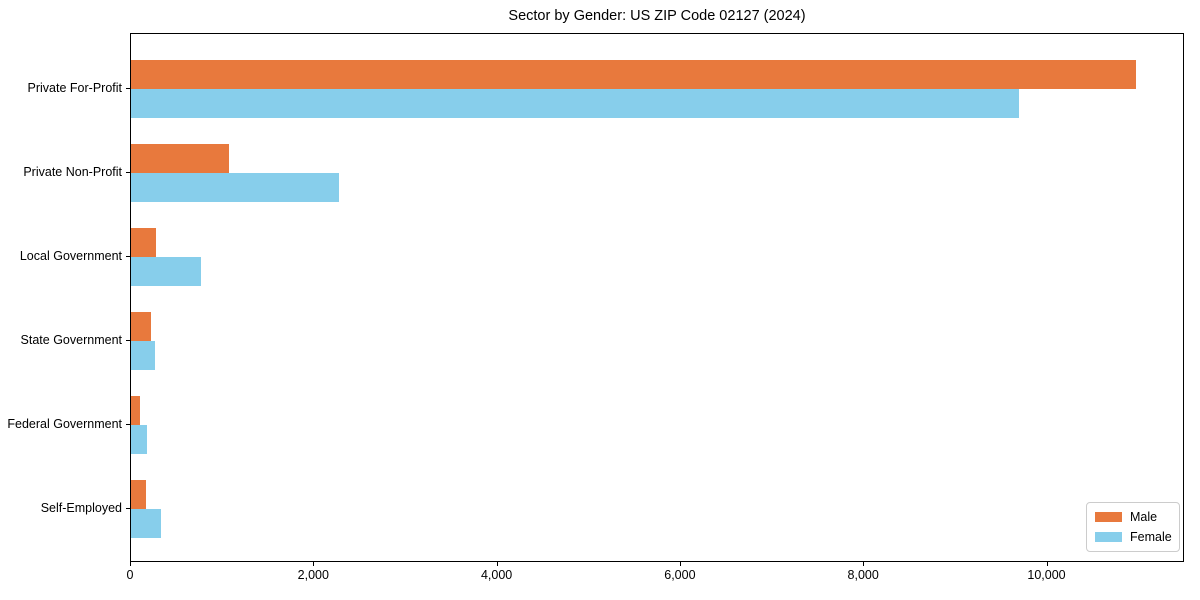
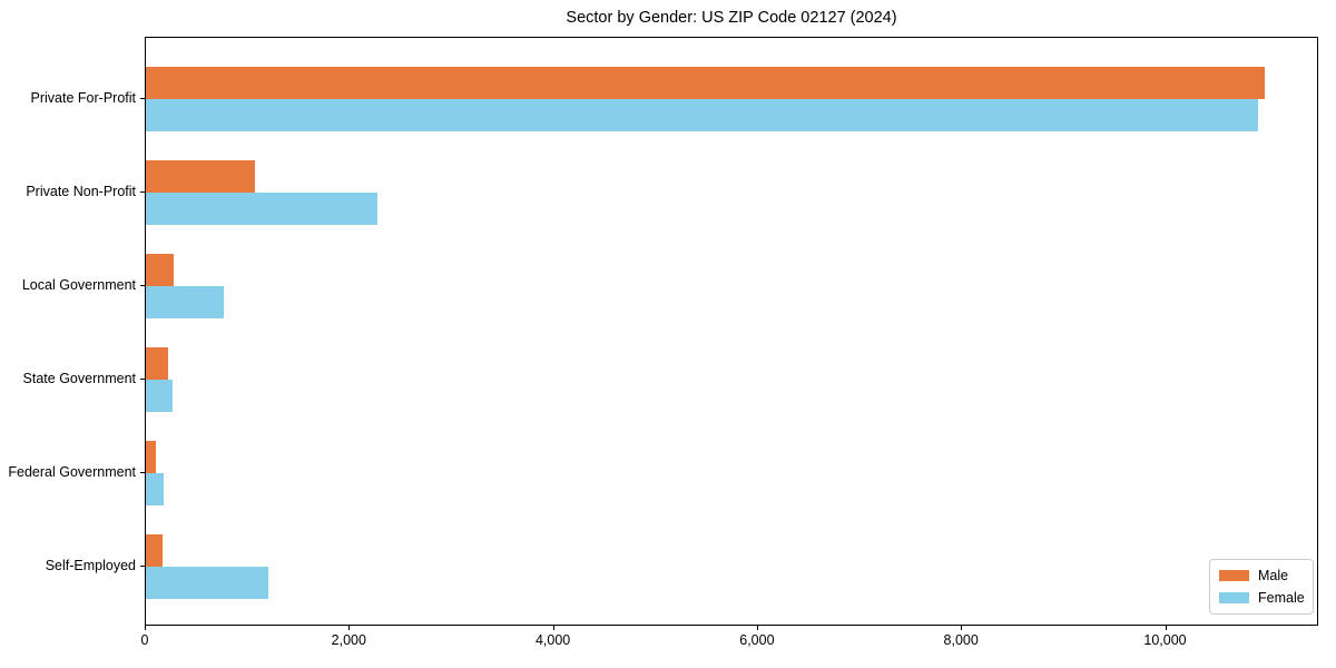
Female/Private For-Profit: 9700 -> 10900
Female/Self-Employed: 300 -> 1200
